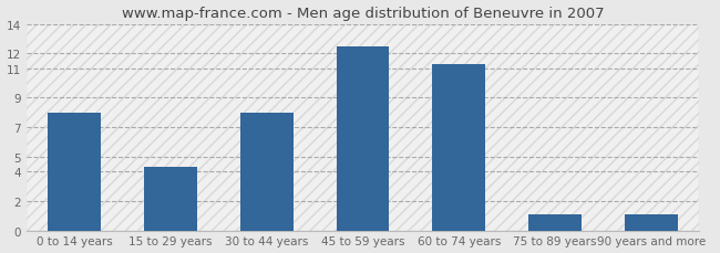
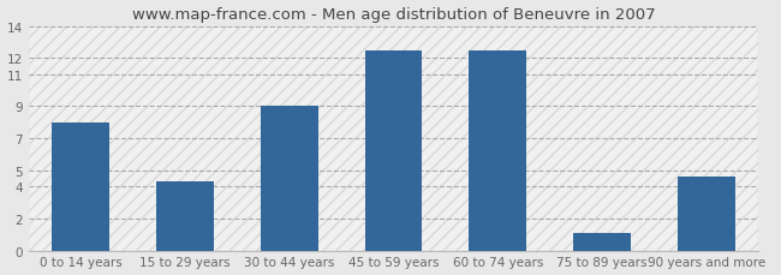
30 to 44 years: 8.0 -> 9.0
60 to 74 years: 11.3 -> 12.5
90 years and more: 1.1 -> 4.6
